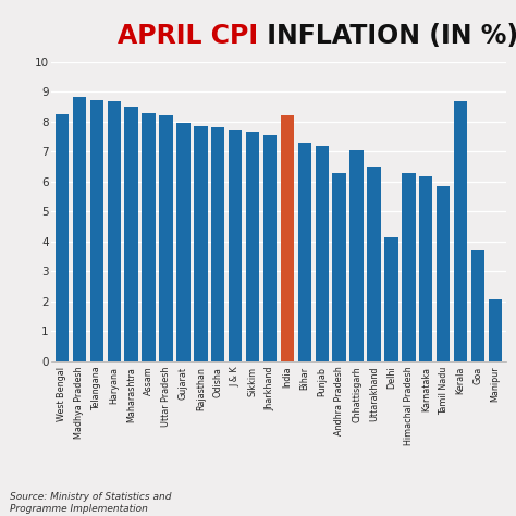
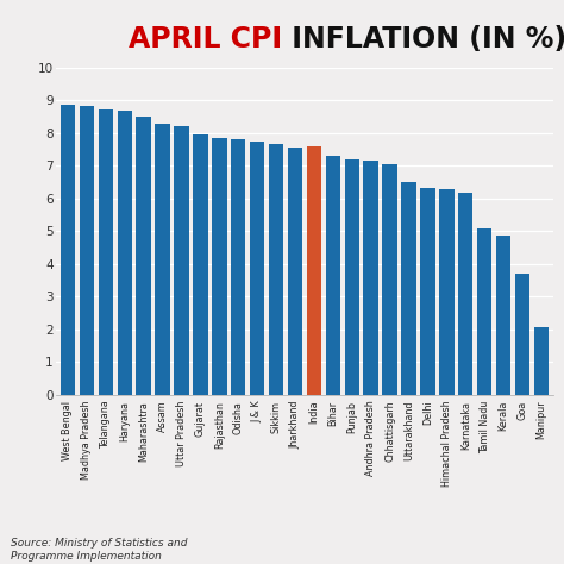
West Bengal: 8.25 -> 8.85
India: 8.20 -> 7.61
Andhra Pradesh: 6.30 -> 7.15
Delhi: 4.15 -> 6.32
Tamil Nadu: 5.85 -> 5.10
Kerala: 8.70 -> 4.85
